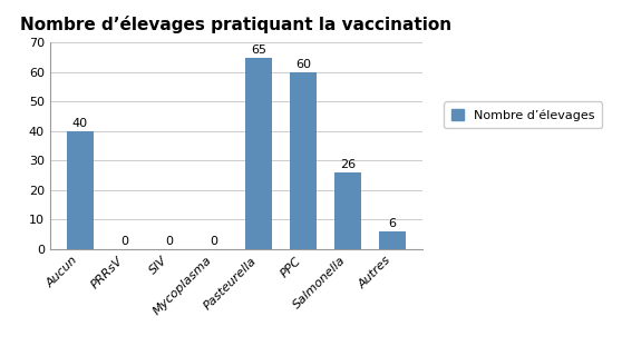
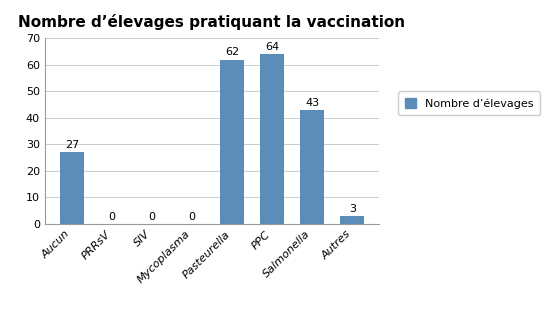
Aucun: 40 -> 27
Pasteurella: 65 -> 62
PPC: 60 -> 64
Salmonella: 26 -> 43
Autres: 6 -> 3
